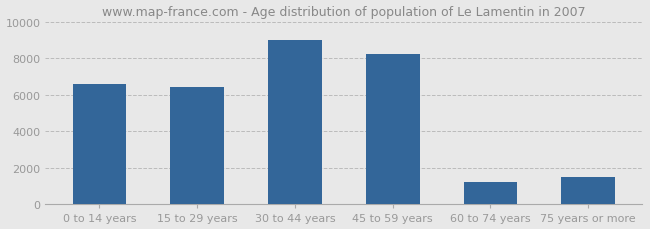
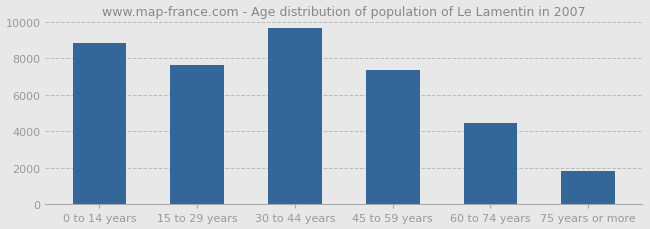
0 to 14 years: 6600 -> 8800
15 to 29 years: 6400 -> 7600
30 to 44 years: 9000 -> 9600
45 to 59 years: 8200 -> 7400
60 to 74 years: 1200 -> 4400
75 years or more: 1500 -> 1800
